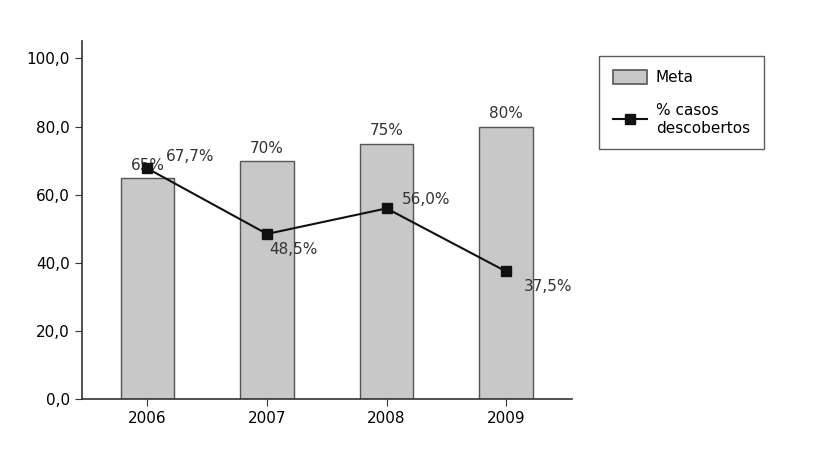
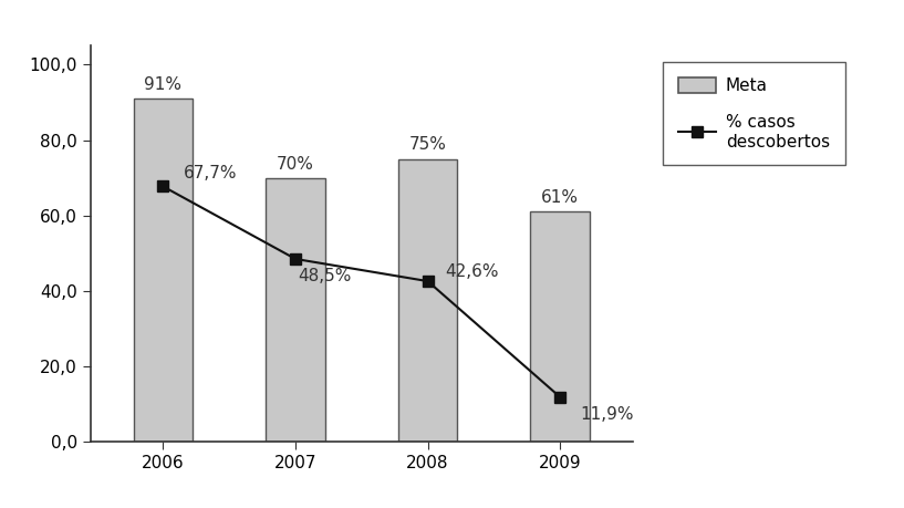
Meta/2006: 65% -> 91%
% casos descobertos/2008: 56,0% -> 42,6%
Meta/2009: 80% -> 61%
% casos descobertos/2009: 37,5% -> 11,9%
